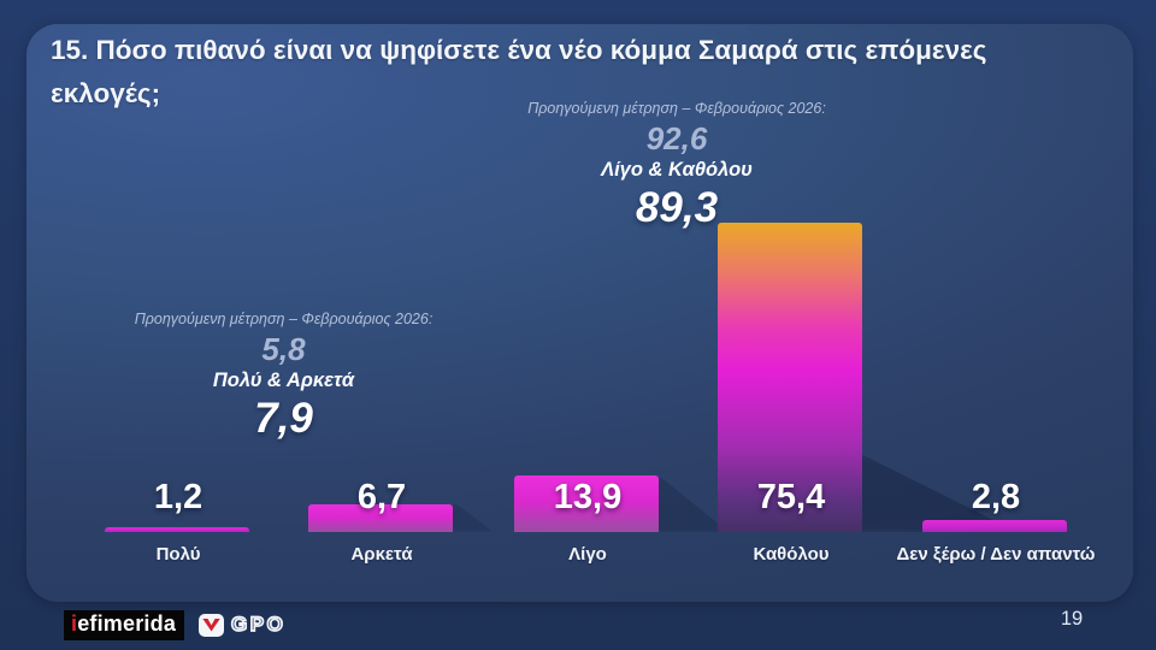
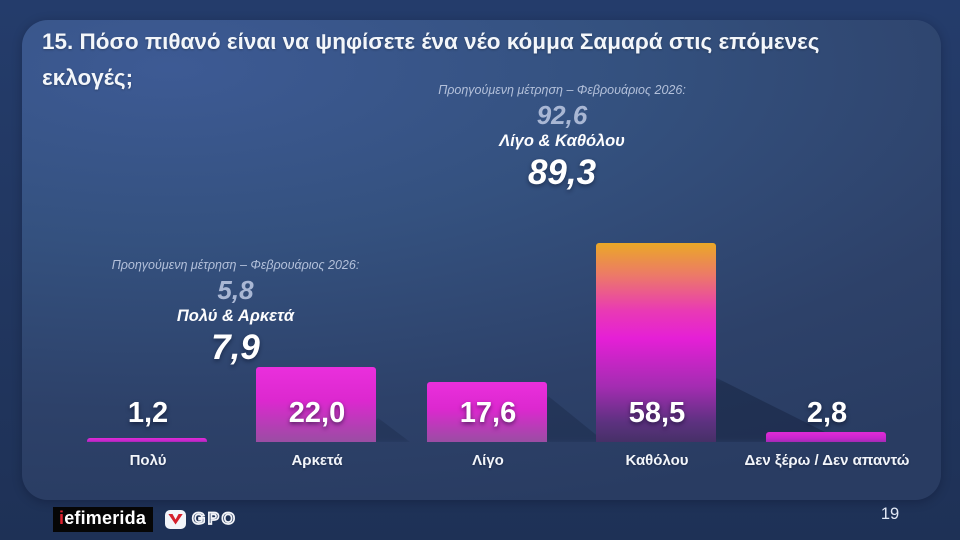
Αρκετά: 6,7 -> 22,0
Λίγο: 13,9 -> 17,6
Καθόλου: 75,4 -> 58,5
